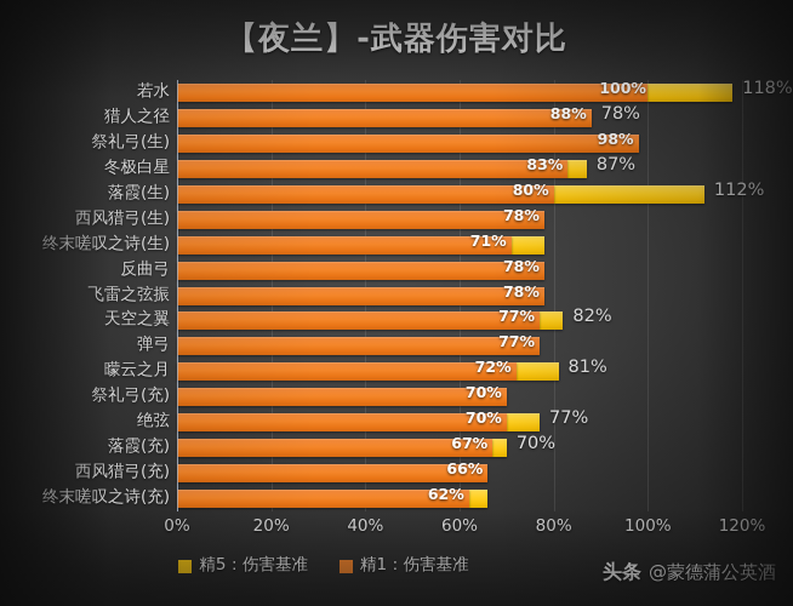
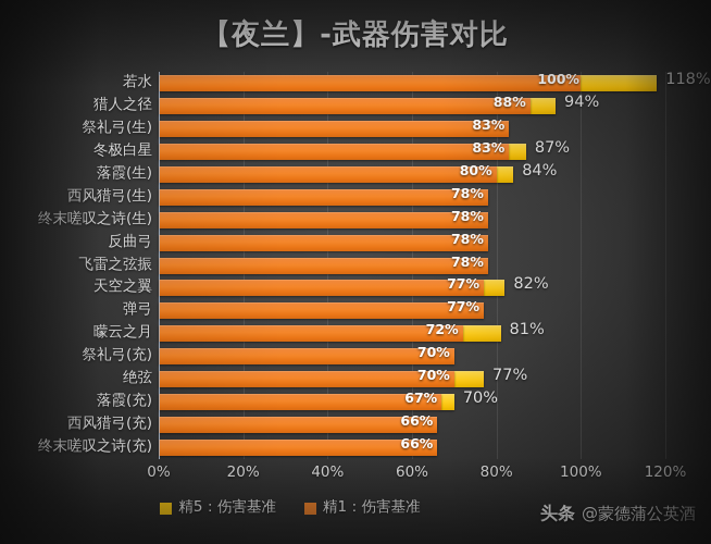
精5：伤害基准/猎人之径: 78% -> 94%
精1：伤害基准/祭礼弓(生): 98% -> 83%
精5：伤害基准/落霞(生): 112% -> 84%
精1：伤害基准/终末嗟叹之诗(生): 71% -> 78%
精1：伤害基准/终末嗟叹之诗(充): 62% -> 66%
